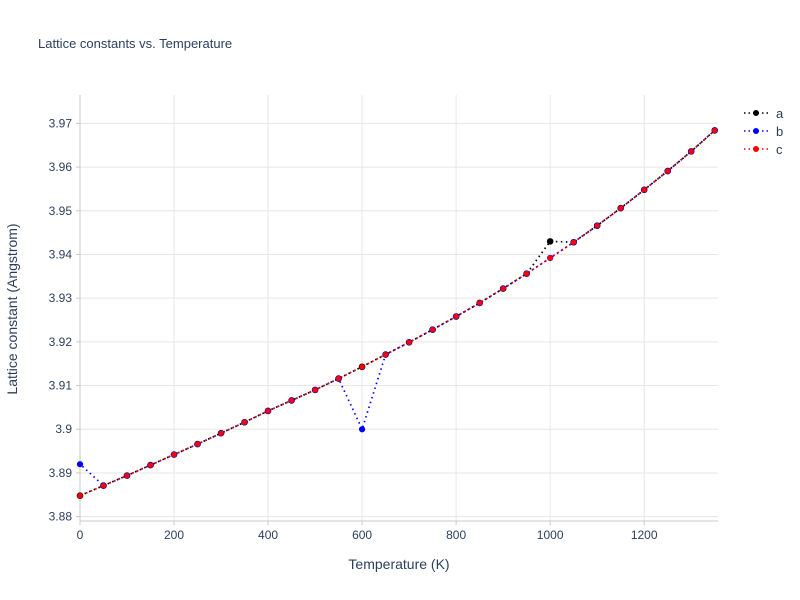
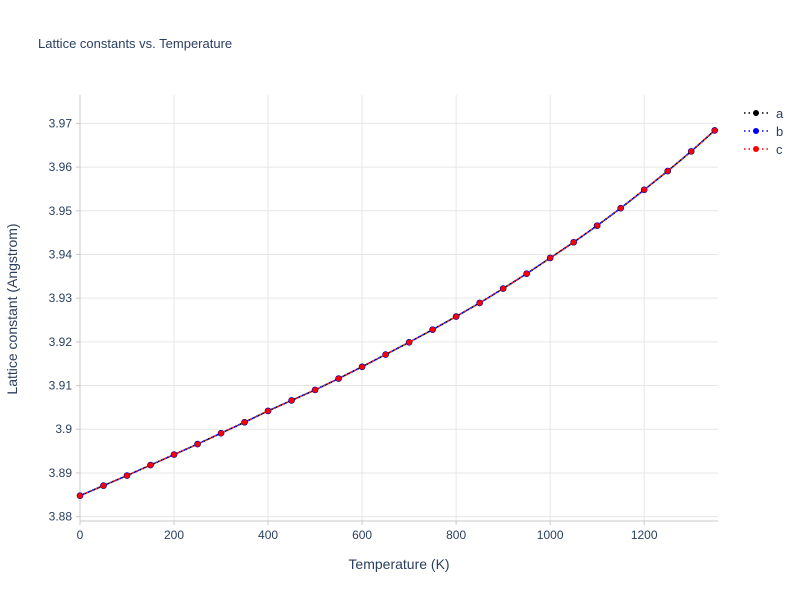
b/0: 3.892 -> 3.885
b/600: 3.900 -> 3.914
a/1000: 3.943 -> 3.939
